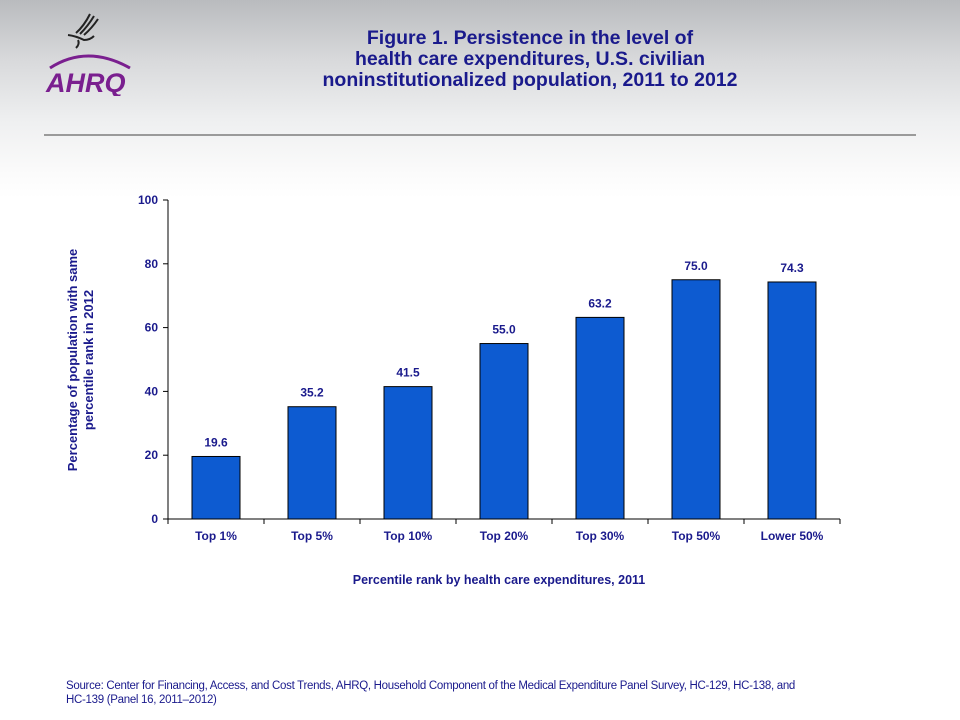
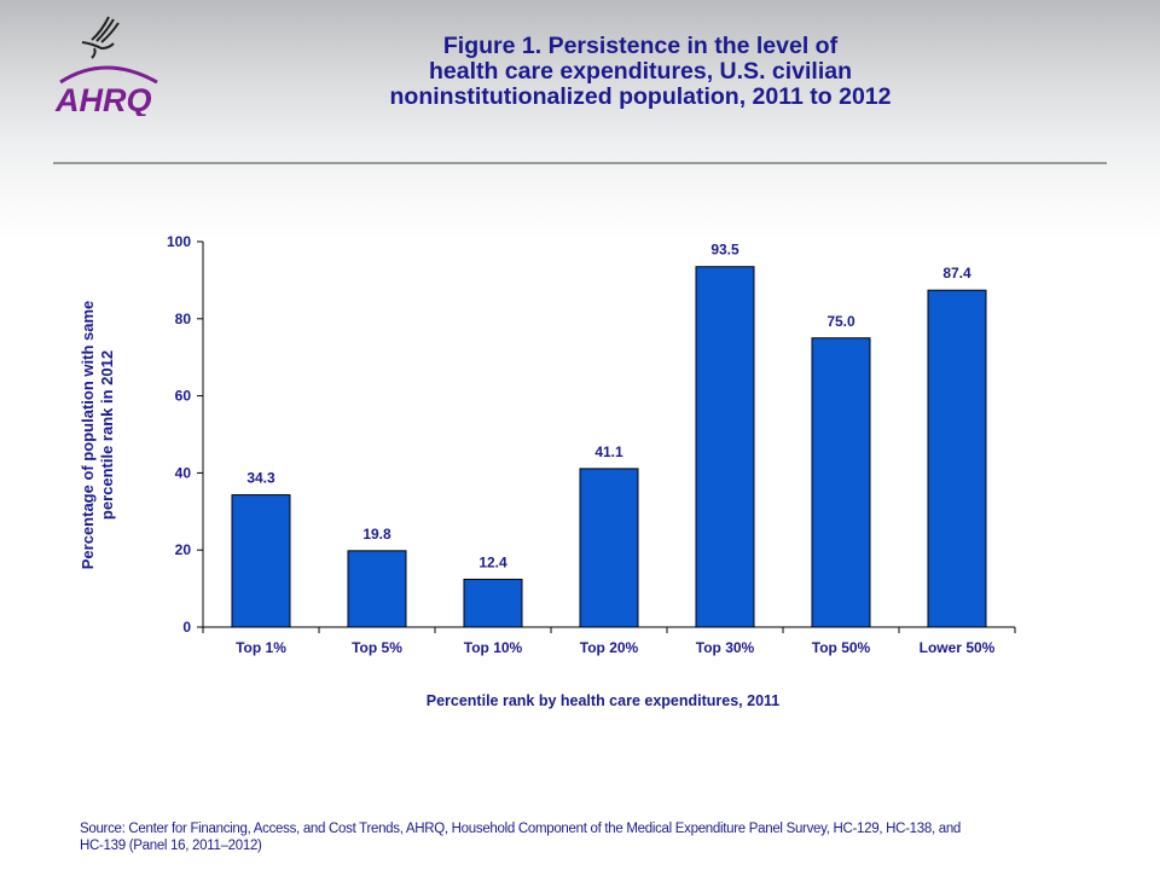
Top 1%: 19.6 -> 34.3
Top 5%: 35.2 -> 19.8
Top 10%: 41.5 -> 12.4
Top 20%: 55.0 -> 41.1
Top 30%: 63.2 -> 93.5
Lower 50%: 74.3 -> 87.4
